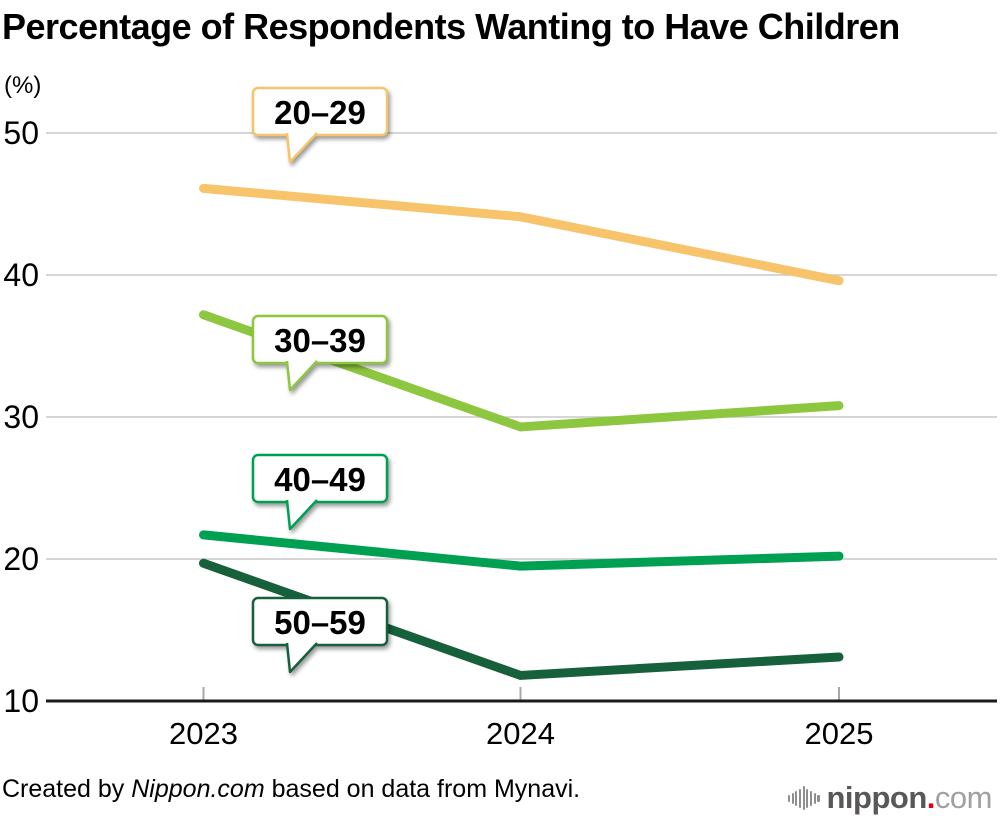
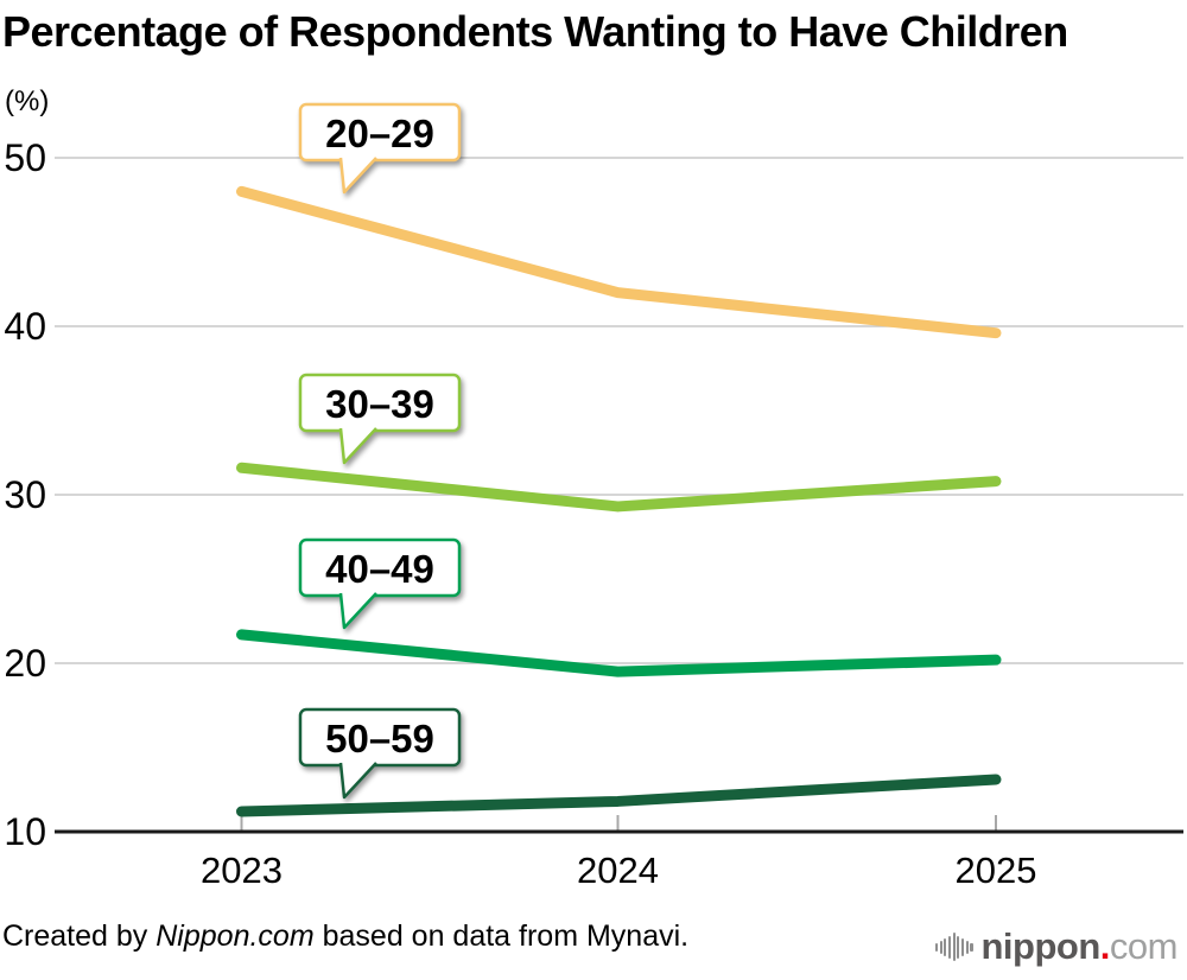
20–29/2023: 46.1 -> 48.0
30–39/2023: 37.2 -> 31.6
50–59/2023: 19.7 -> 11.2
20–29/2024: 44.1 -> 42.0
